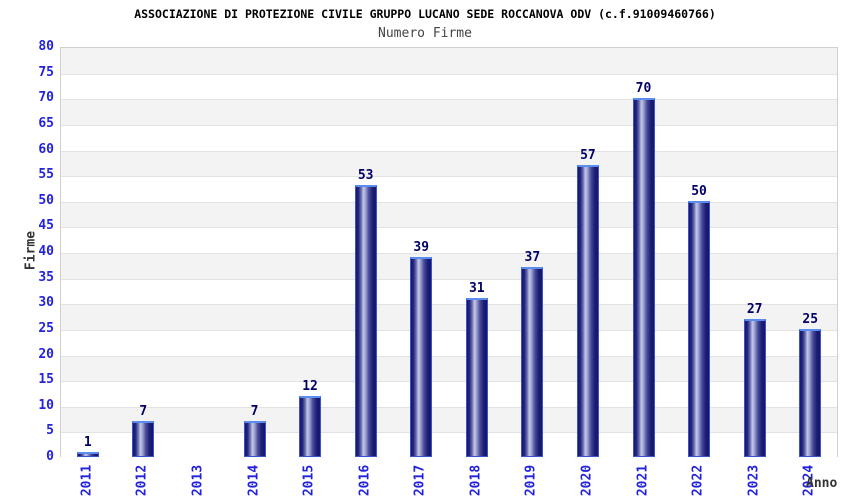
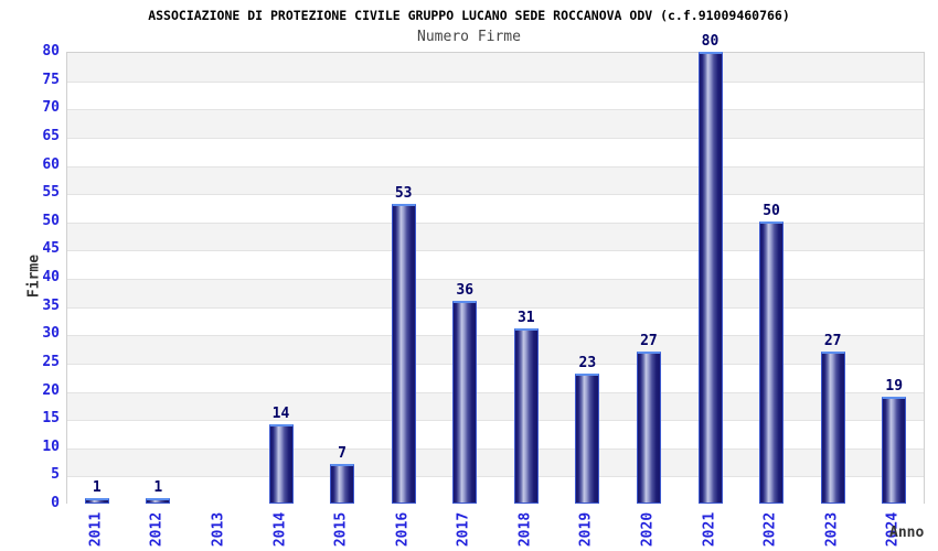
2012: 7 -> 1
2014: 7 -> 14
2015: 12 -> 7
2017: 39 -> 36
2019: 37 -> 23
2020: 57 -> 27
2021: 70 -> 80
2024: 25 -> 19
